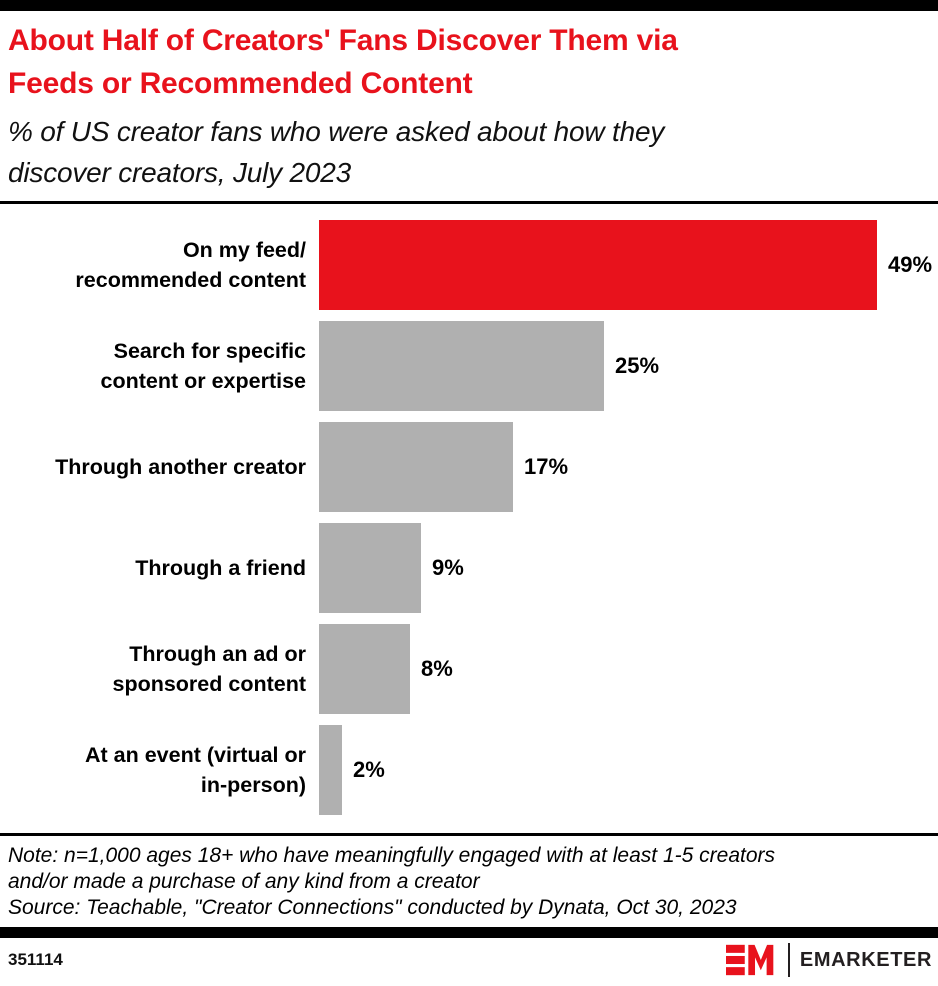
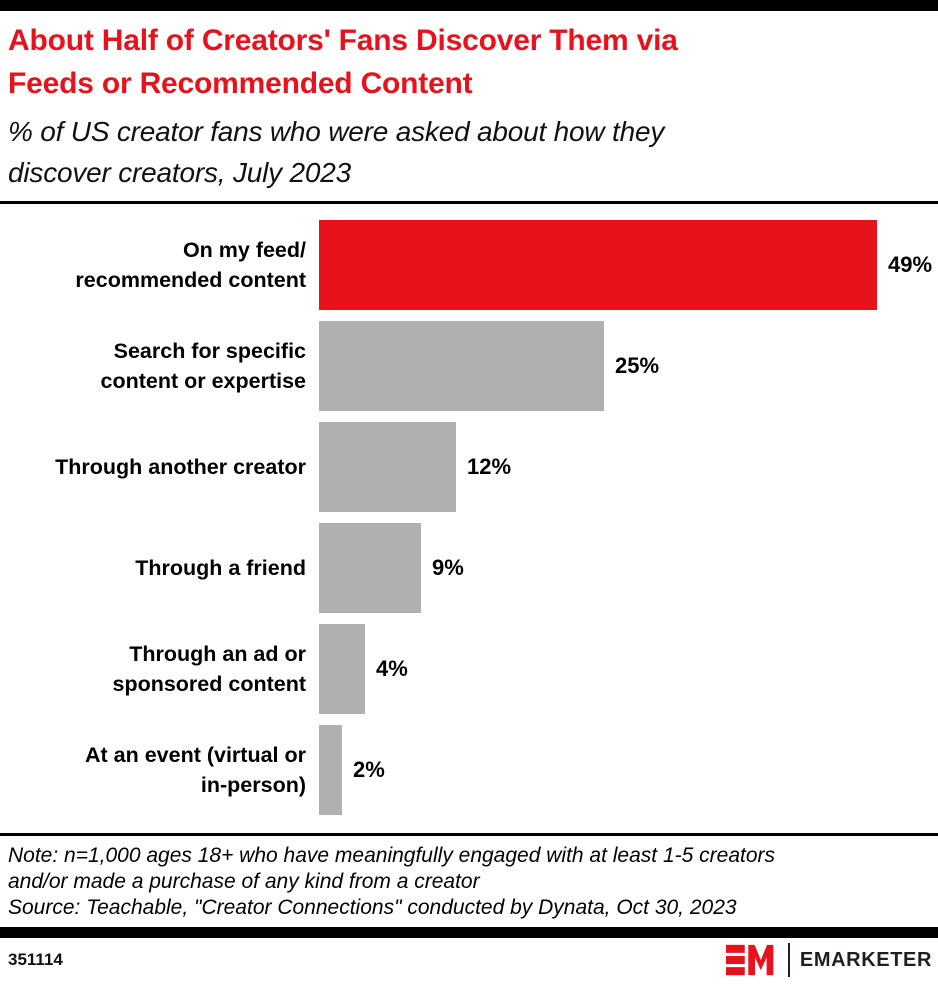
Through another creator: 17% -> 12%
Through an ad or sponsored content: 8% -> 4%
